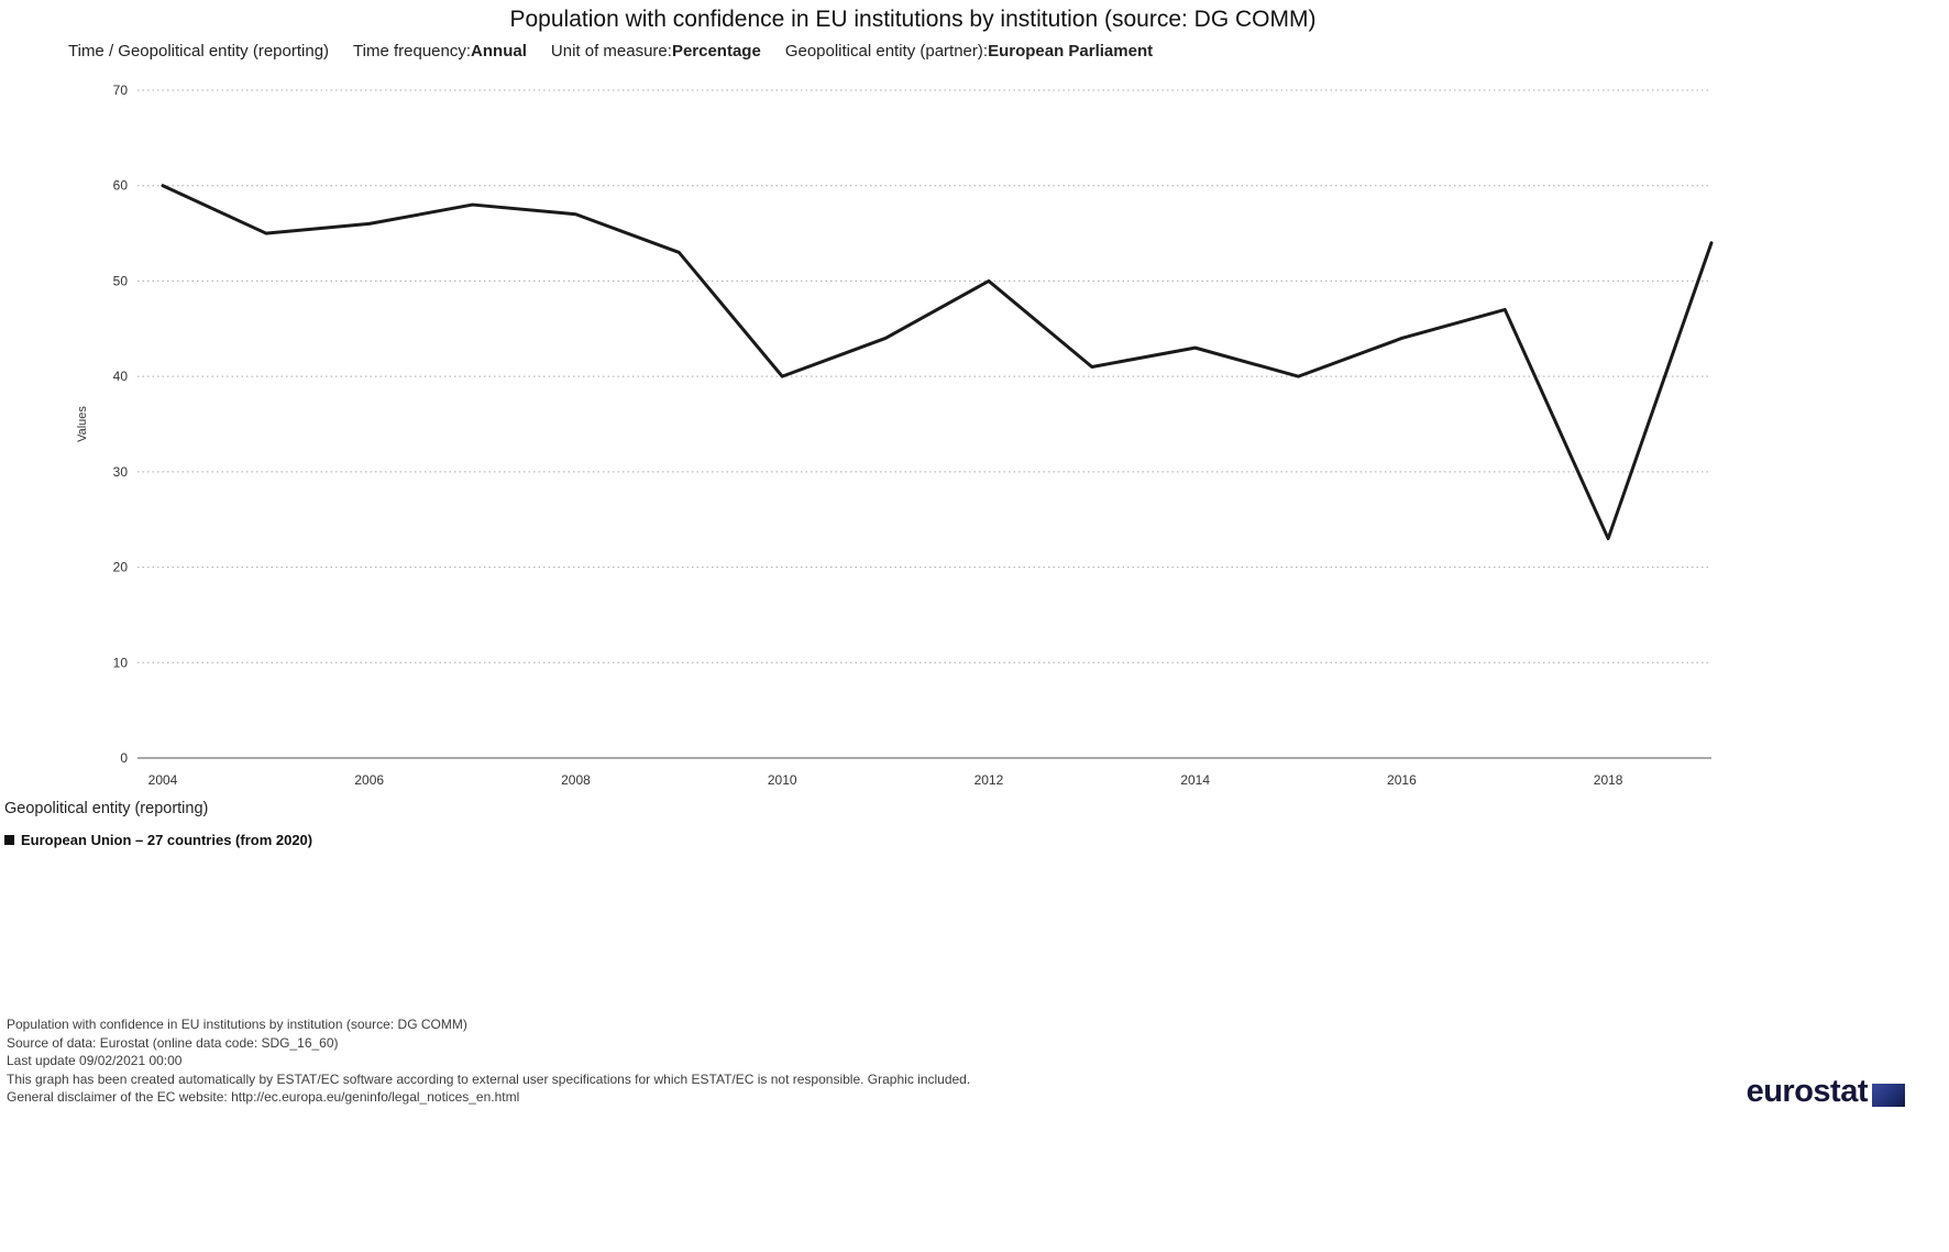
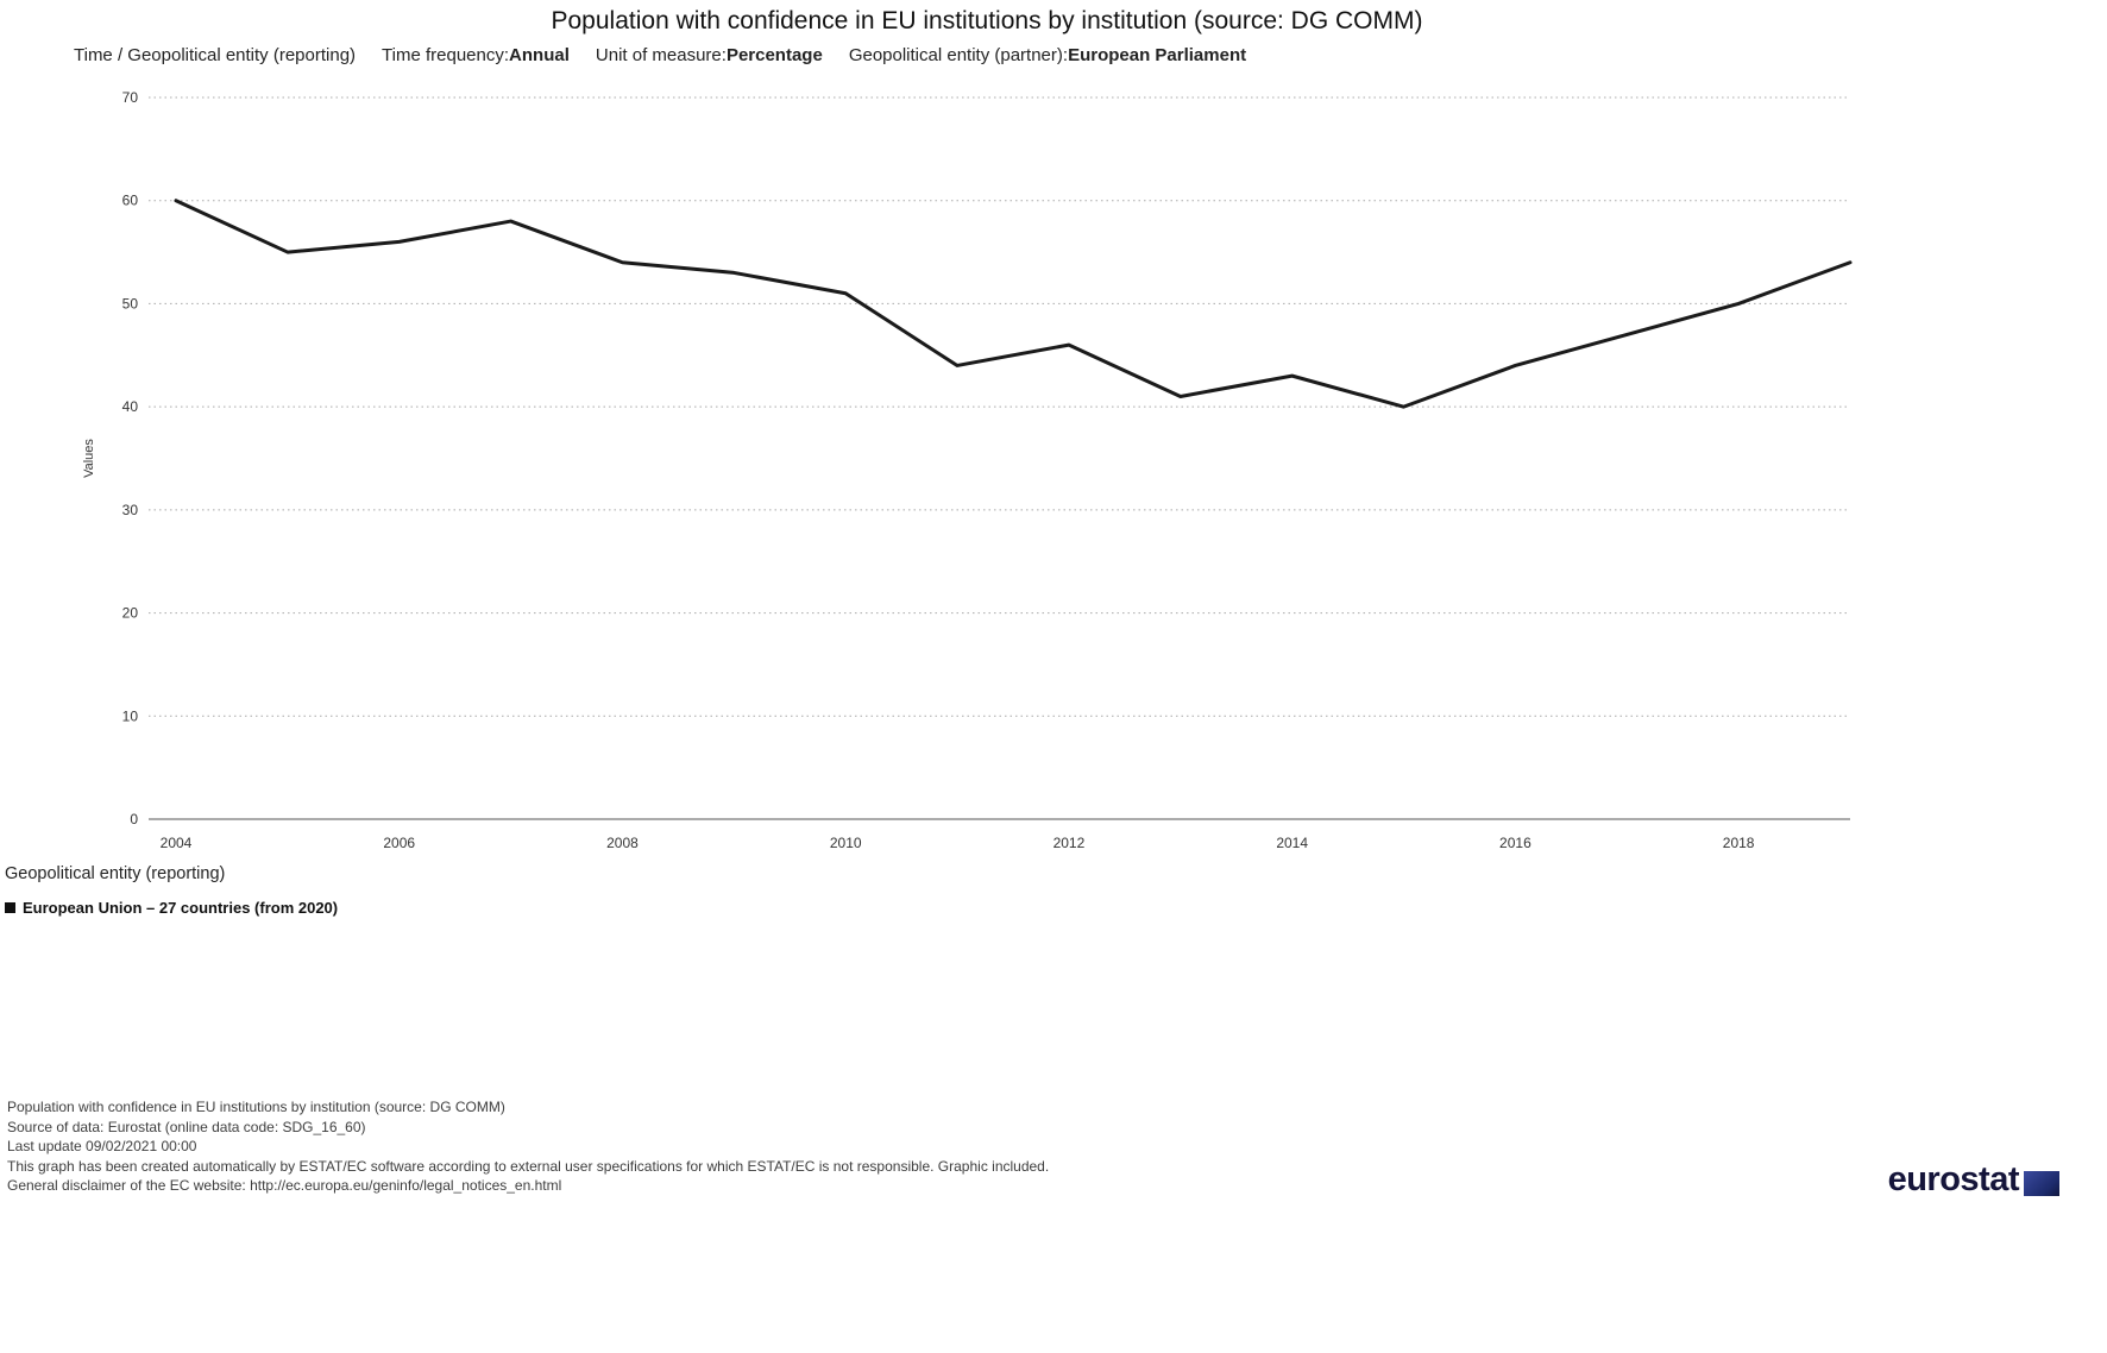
2008: 57 -> 54
2010: 40 -> 51
2012: 50 -> 46
2018: 23 -> 50
